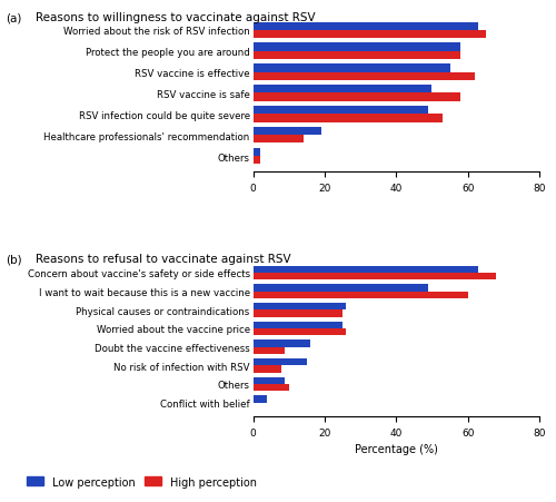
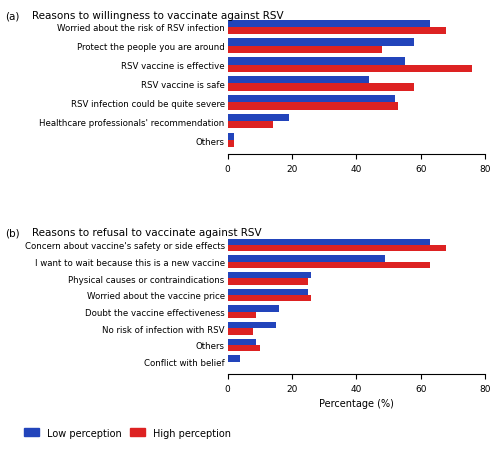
High perception/Worried about the risk of RSV infection: 65 -> 68
High perception/Protect the people you are around: 58 -> 48
High perception/RSV vaccine is effective: 62 -> 76
Low perception/RSV vaccine is safe: 50 -> 44
Low perception/RSV infection could be quite severe: 49 -> 52
High perception/I want to wait because this is a new vaccine: 60 -> 63
